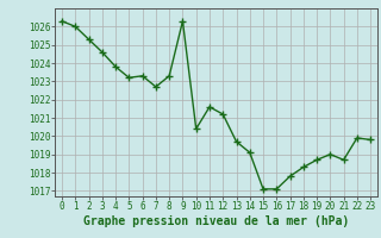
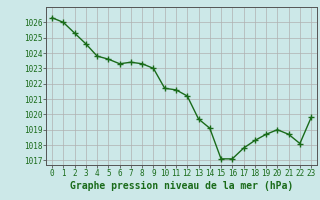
5: 1023.2 -> 1023.6
7: 1022.7 -> 1023.4
9: 1026.3 -> 1023.0
10: 1020.4 -> 1021.7
22: 1019.9 -> 1018.1
